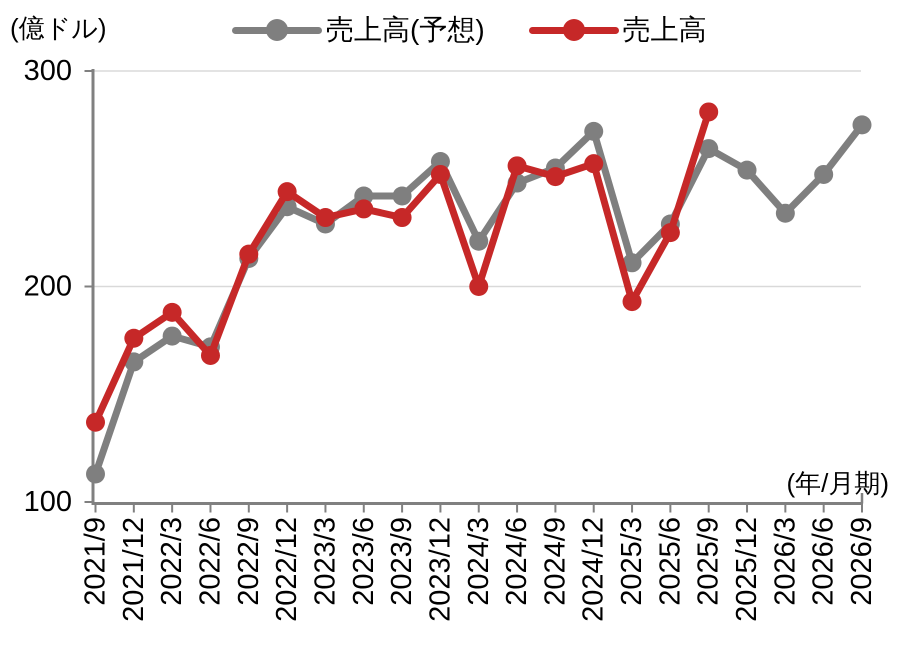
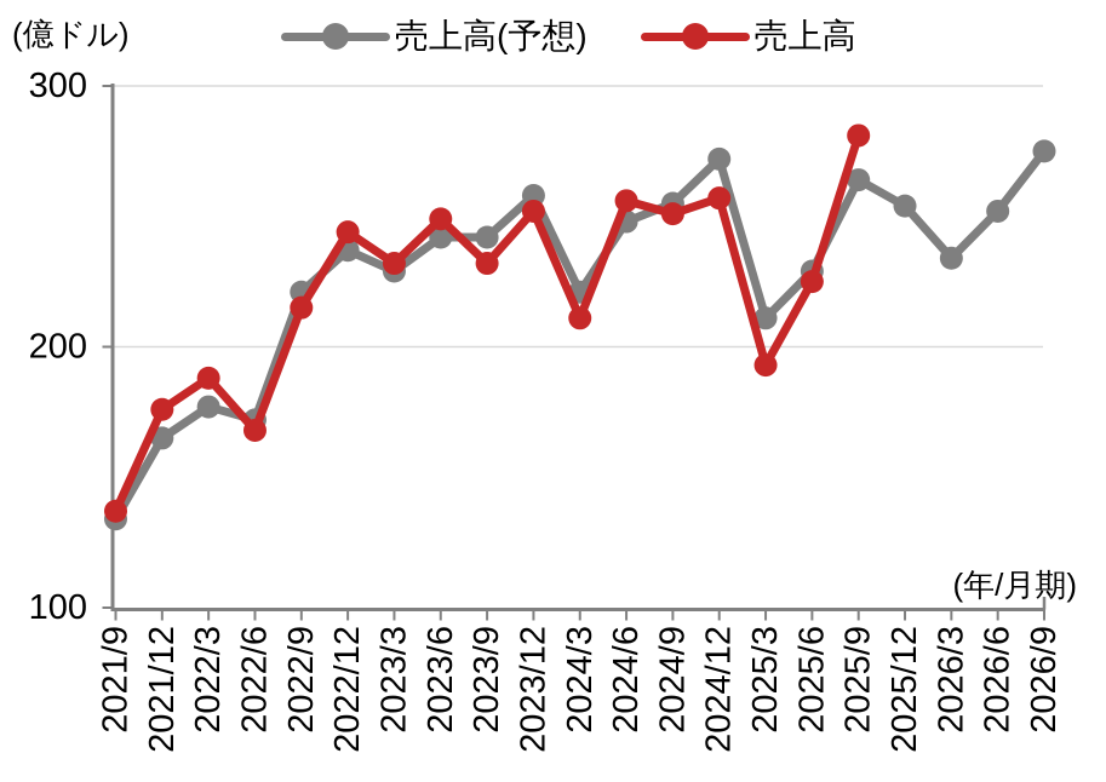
売上高(予想)/2021/9: 113 -> 134
売上高(予想)/2022/9: 213 -> 221
売上高/2023/6: 236 -> 249
売上高/2024/3: 200 -> 211
